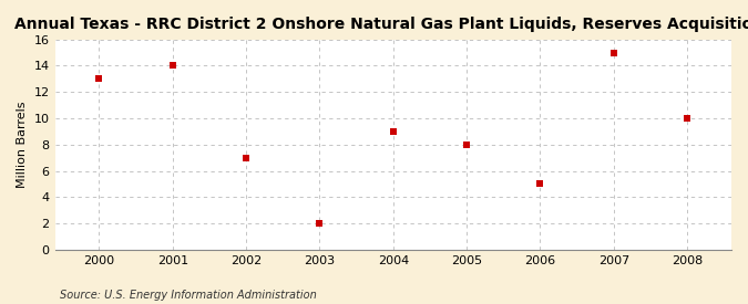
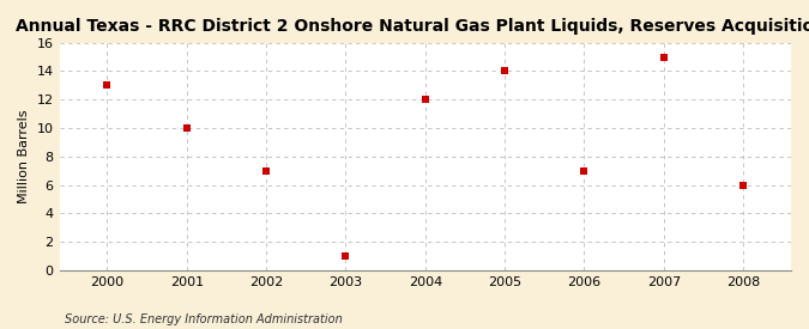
2001: 14 -> 10
2003: 2 -> 1
2004: 9 -> 12
2005: 8 -> 14
2006: 5 -> 7
2008: 10 -> 6
